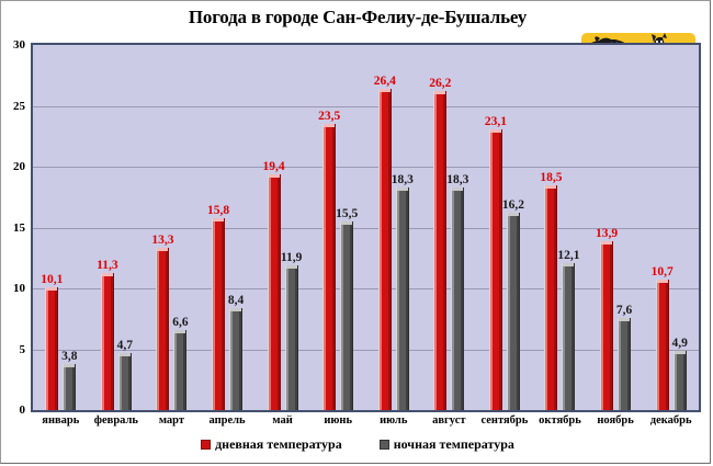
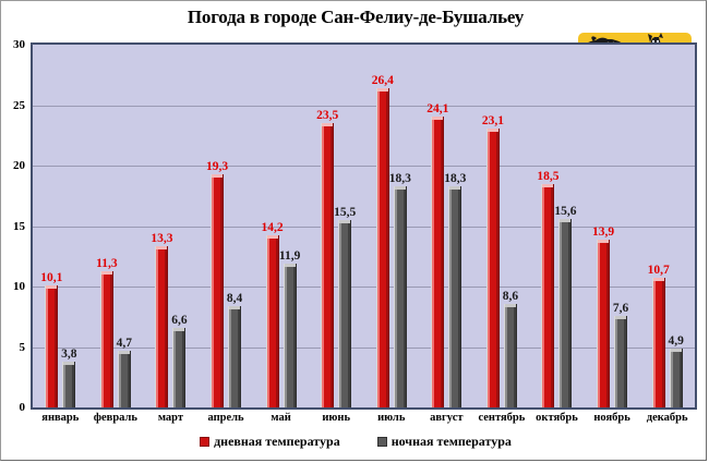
дневная температура/апрель: 15,8 -> 19,3
дневная температура/май: 19,4 -> 14,2
дневная температура/август: 26,2 -> 24,1
ночная температура/сентябрь: 16,2 -> 8,6
ночная температура/октябрь: 12,1 -> 15,6
